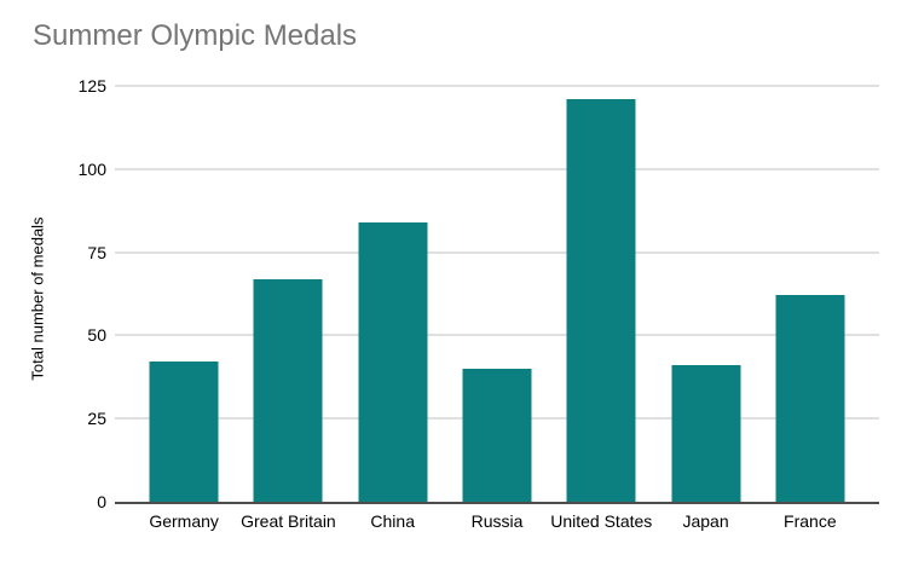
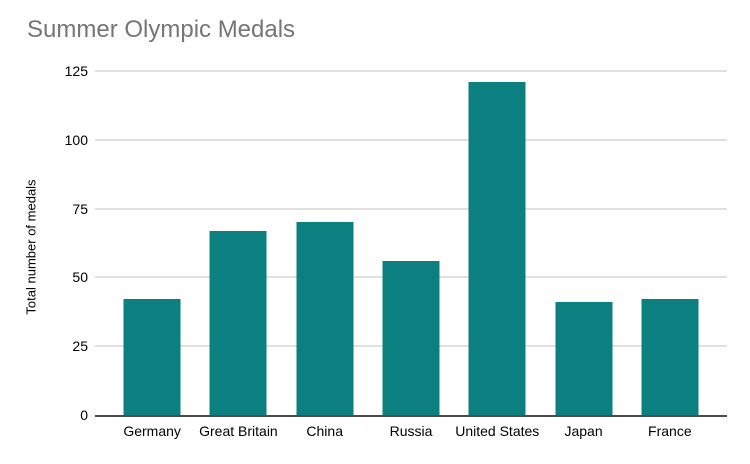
China: 84 -> 70
Russia: 40 -> 56
France: 62 -> 42
